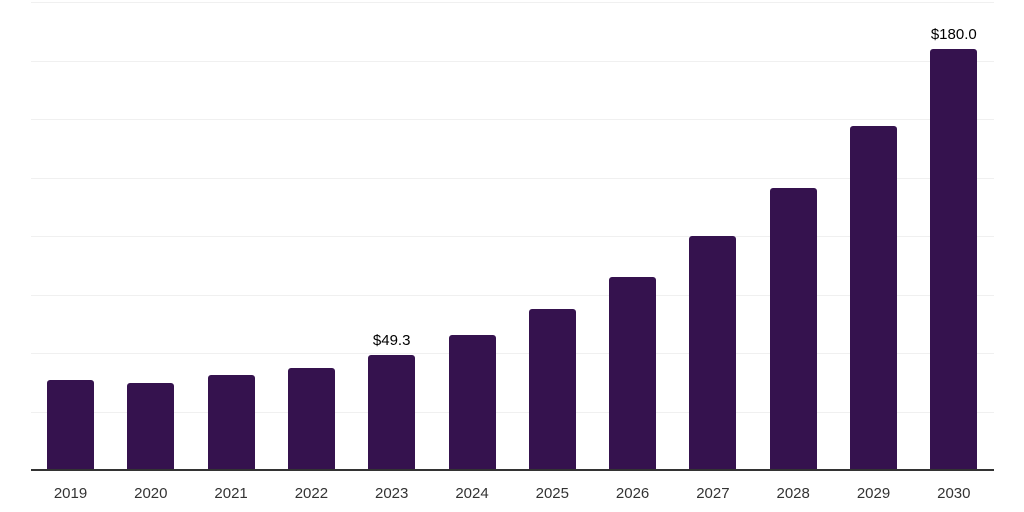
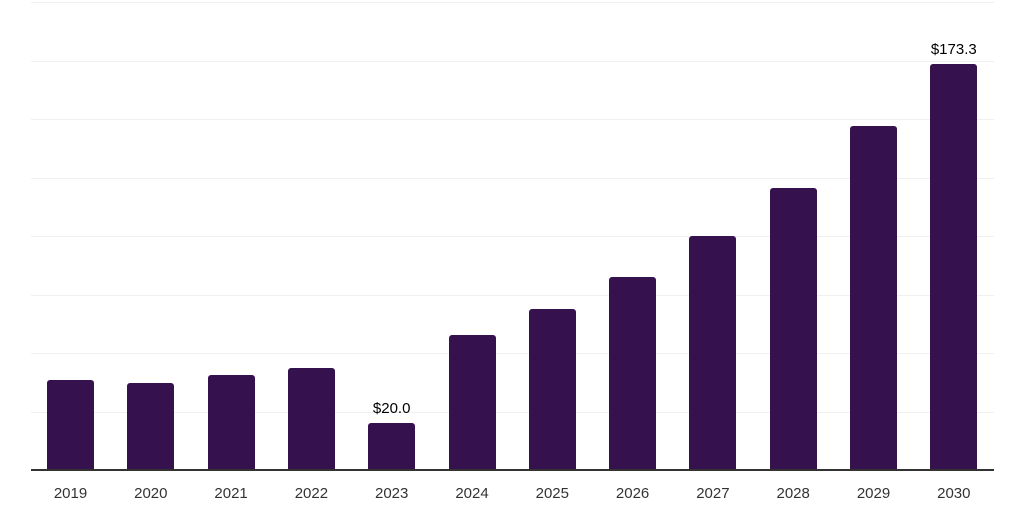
2023: $49.3 -> $20.0
2030: $180.0 -> $173.3
